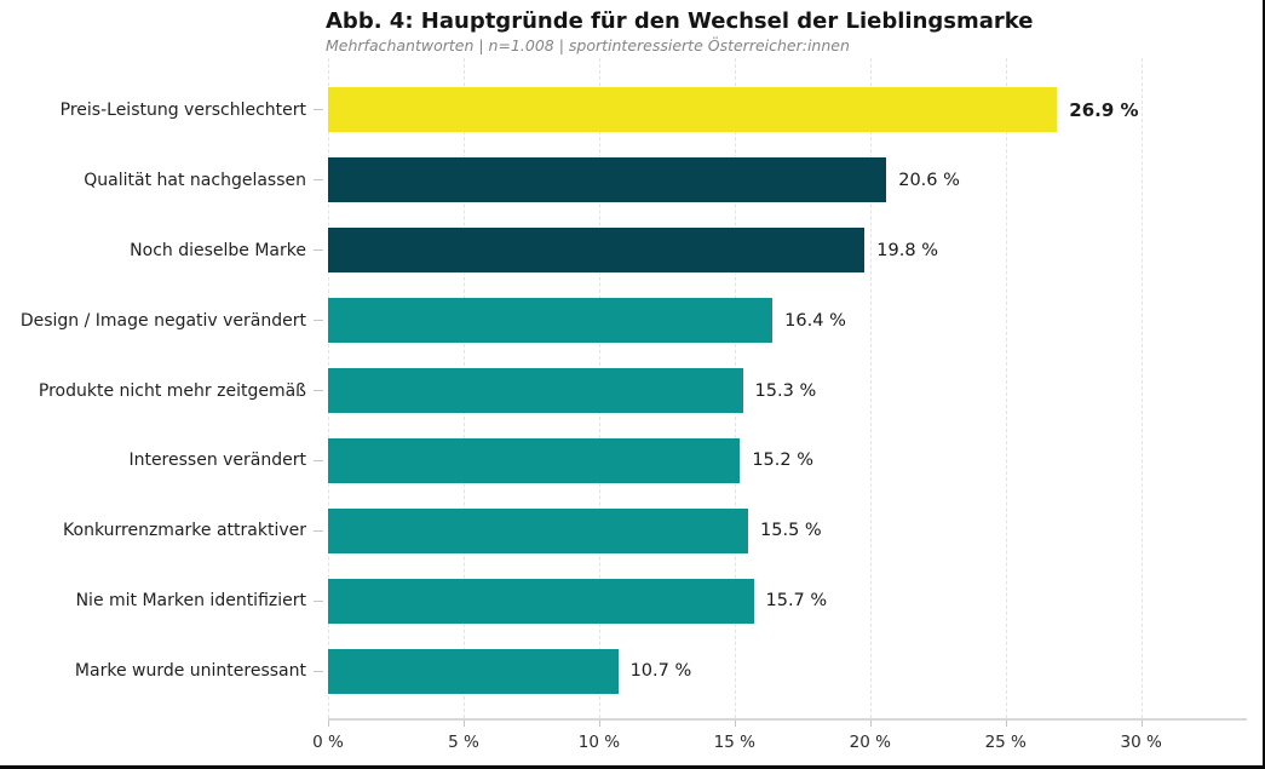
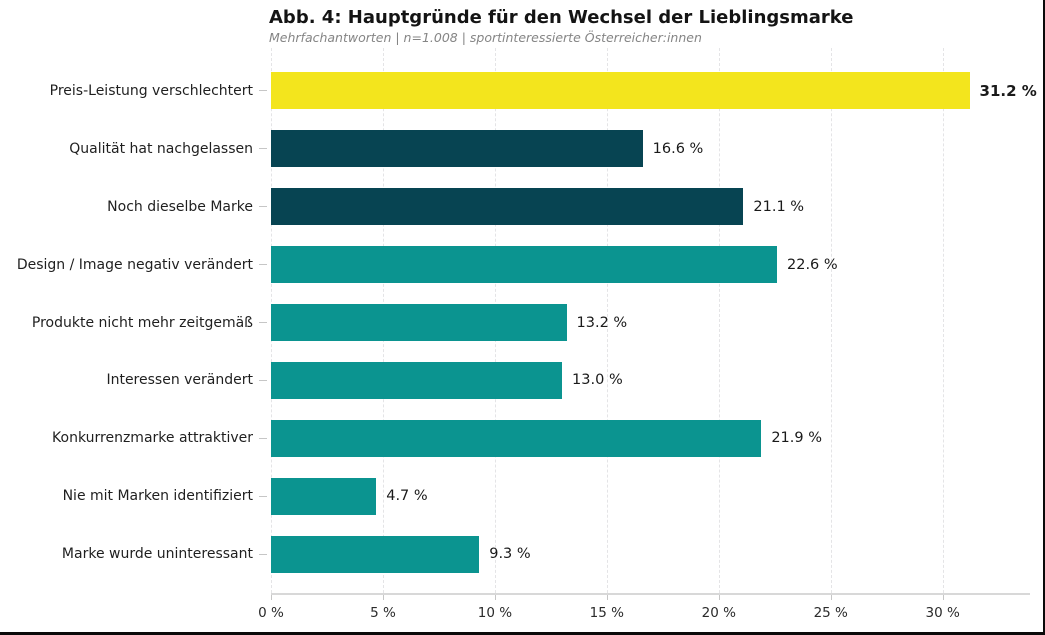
Preis-Leistung verschlechtert: 26.9 -> 31.2
Qualität hat nachgelassen: 20.6 -> 16.6
Noch dieselbe Marke: 19.8 -> 21.1
Design / Image negativ verändert: 16.4 -> 22.6
Produkte nicht mehr zeitgemäß: 15.3 -> 13.2
Interessen verändert: 15.2 -> 13.0
Konkurrenzmarke attraktiver: 15.5 -> 21.9
Nie mit Marken identifiziert: 15.7 -> 4.7
Marke wurde uninteressant: 10.7 -> 9.3
